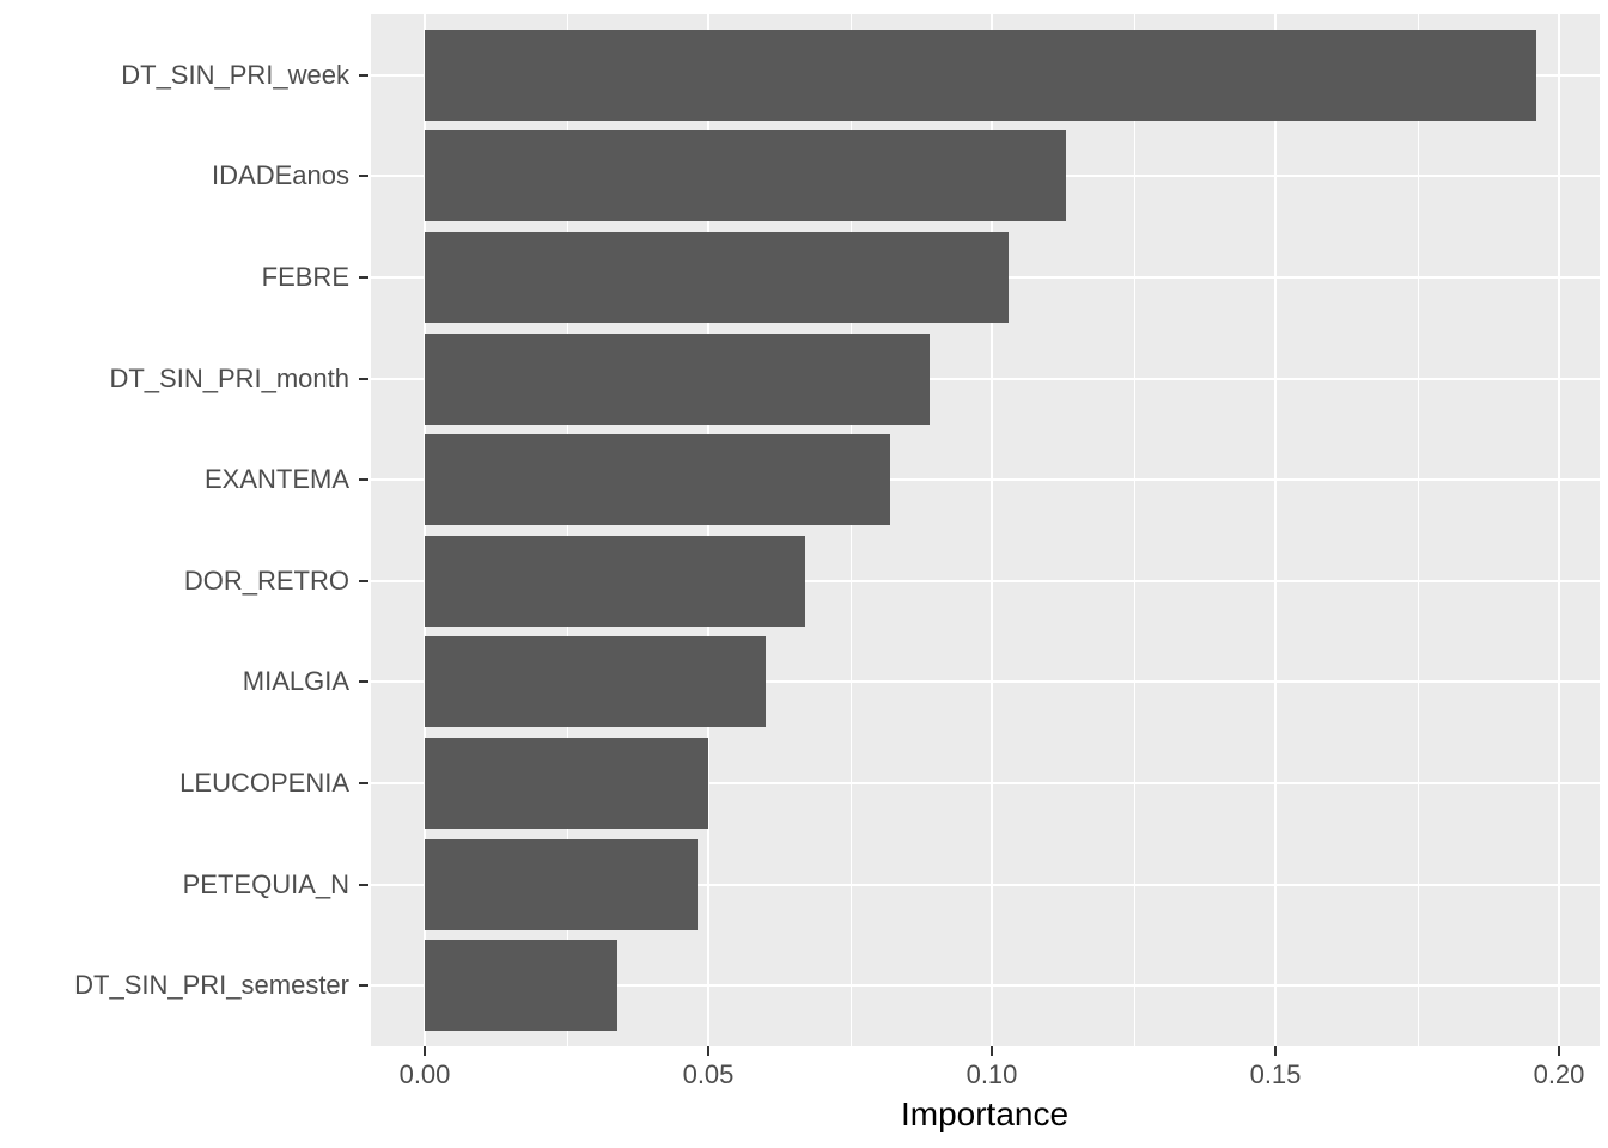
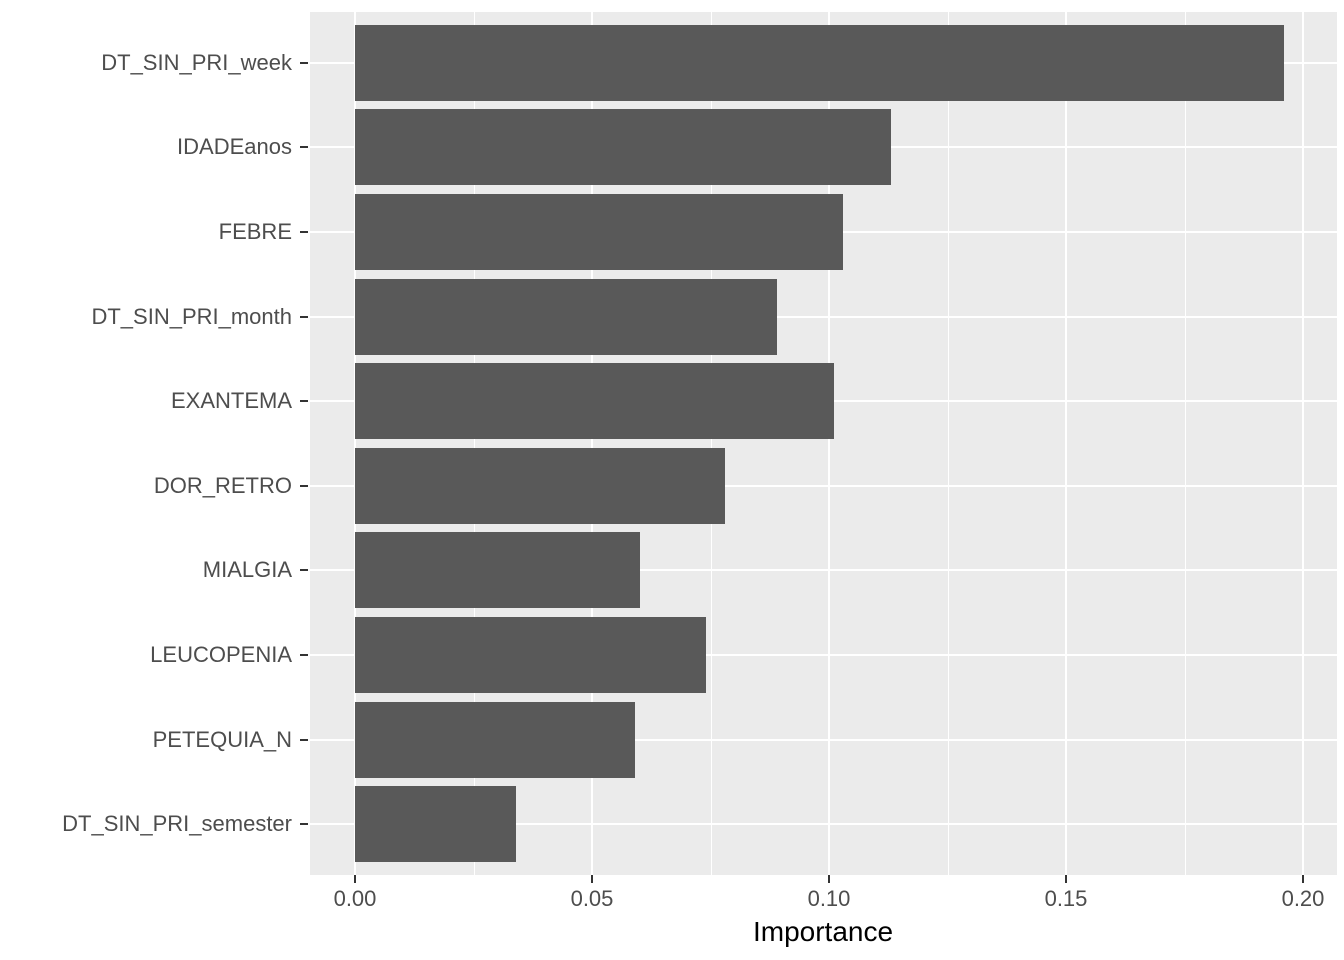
EXANTEMA: 0.082 -> 0.101
DOR_RETRO: 0.067 -> 0.078
LEUCOPENIA: 0.050 -> 0.074
PETEQUIA_N: 0.048 -> 0.059
